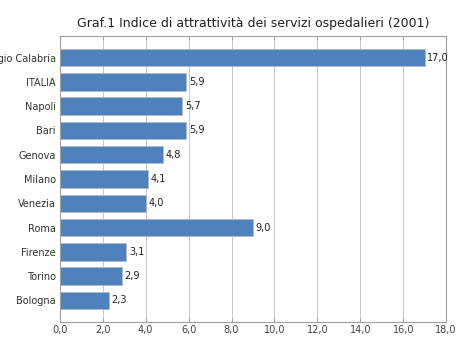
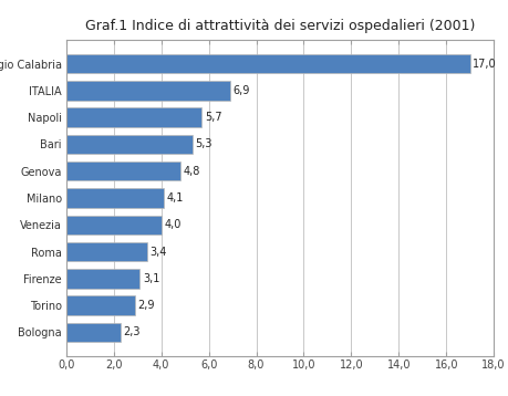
ITALIA: 5,9 -> 6,9
Bari: 5,9 -> 5,3
Roma: 9,0 -> 3,4
